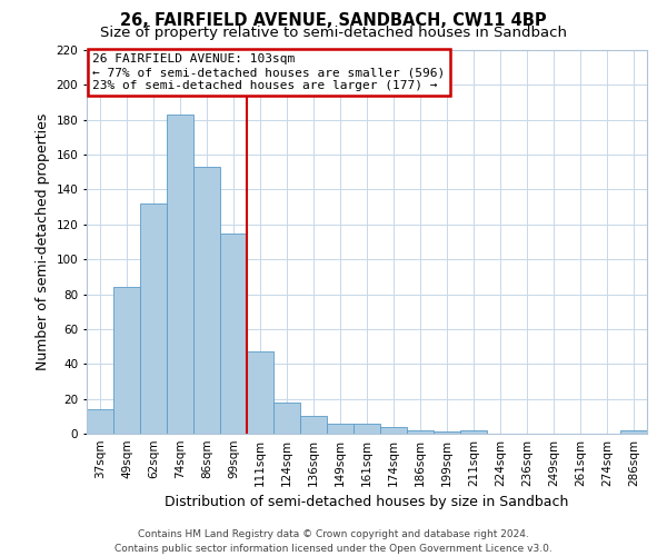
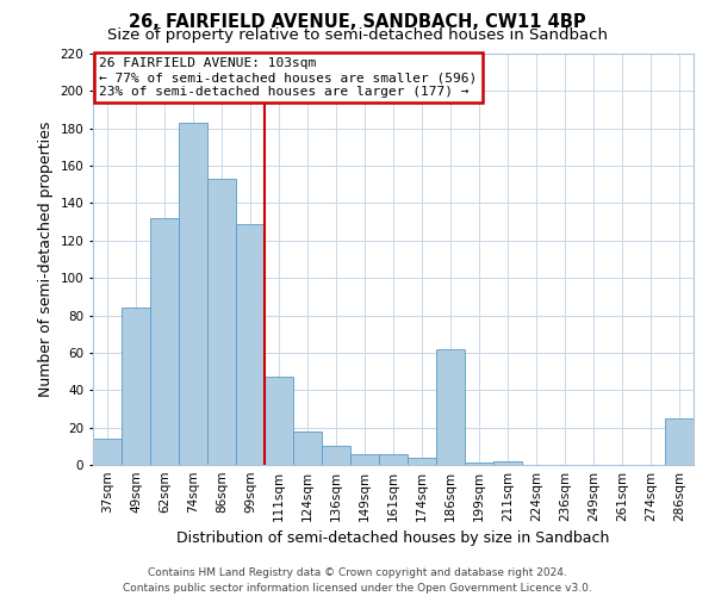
99sqm: 115 -> 129
186sqm: 2 -> 62
286sqm: 2 -> 25
